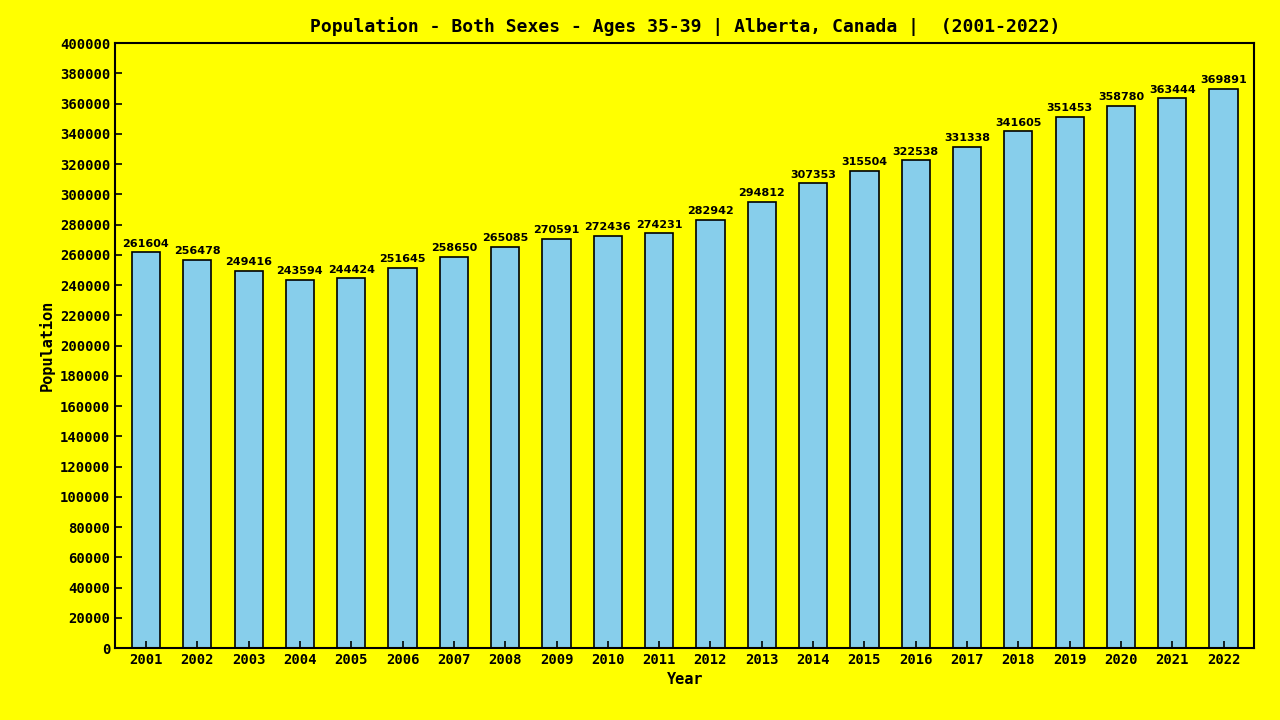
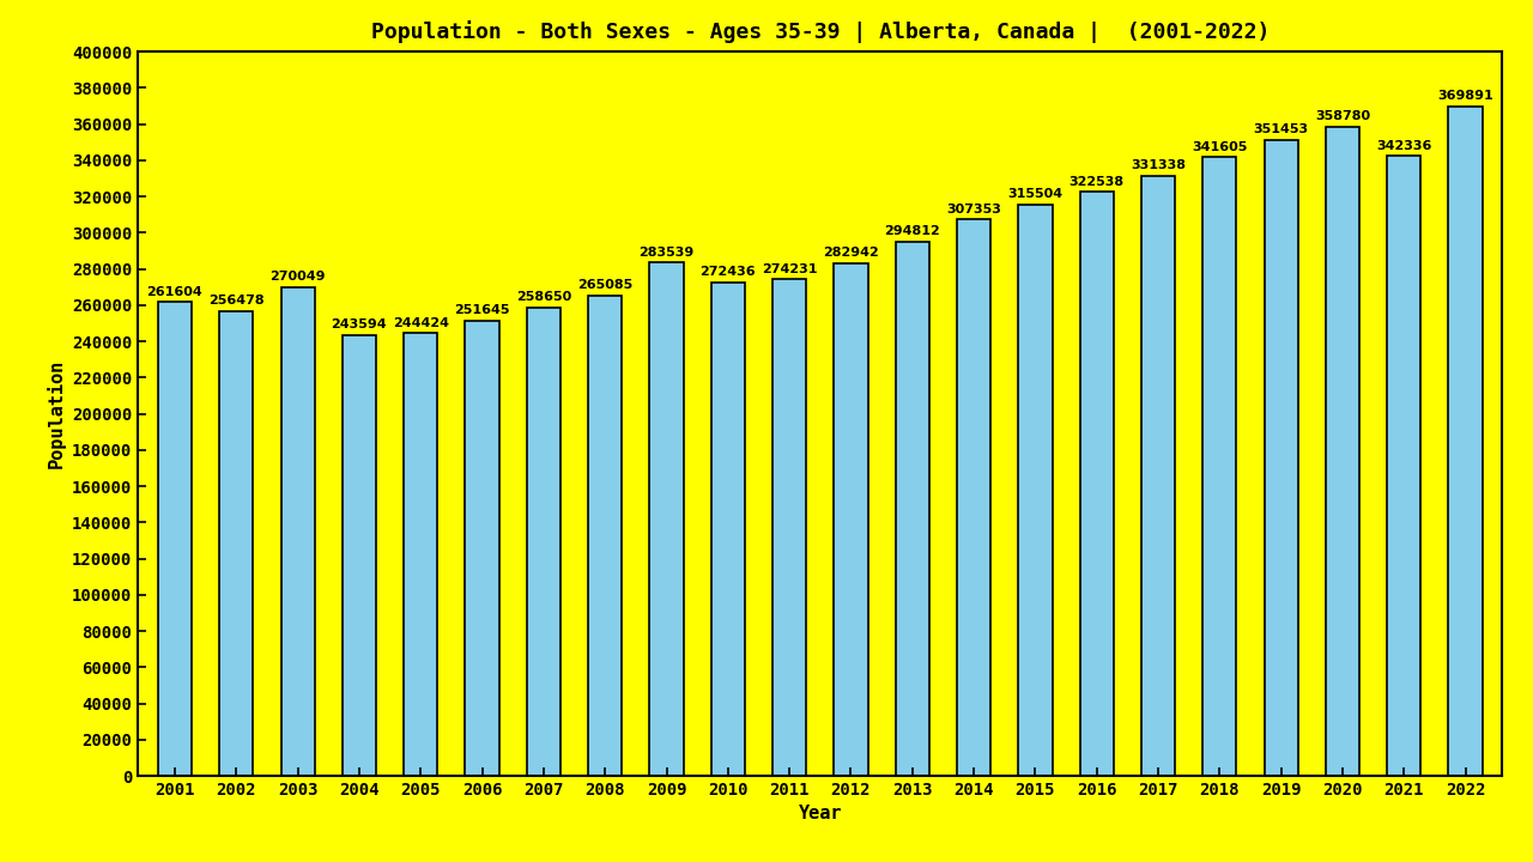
2003: 249416 -> 270049
2009: 270591 -> 283539
2021: 363444 -> 342336
